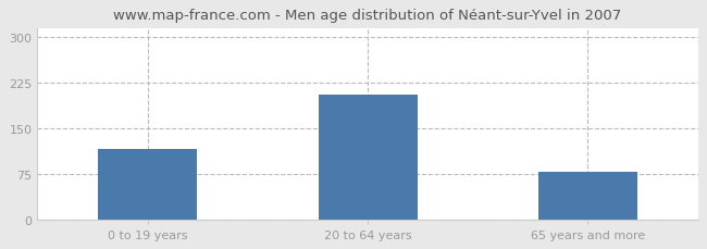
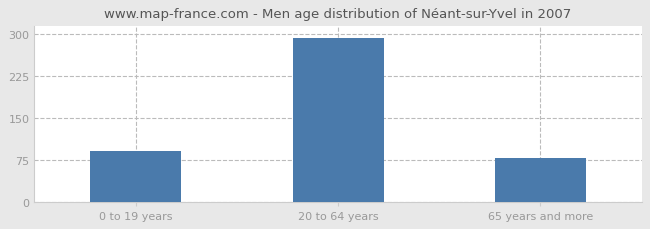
0 to 19 years: 116 -> 90
20 to 64 years: 206 -> 293
